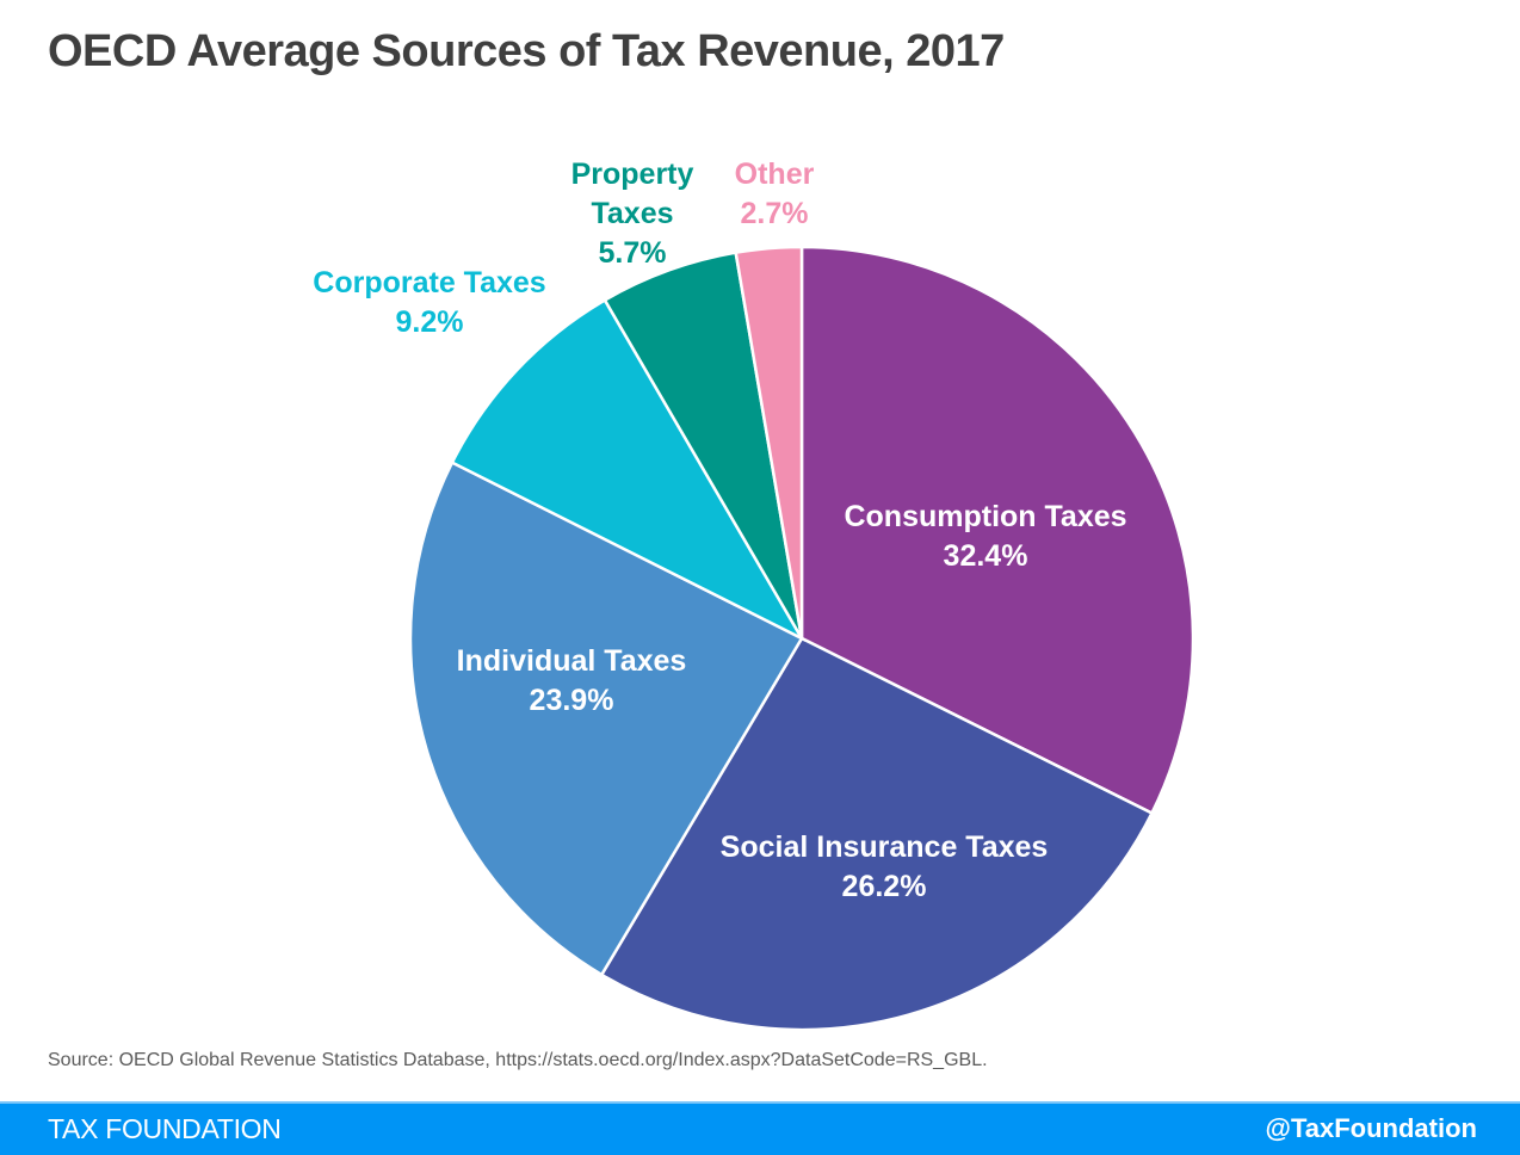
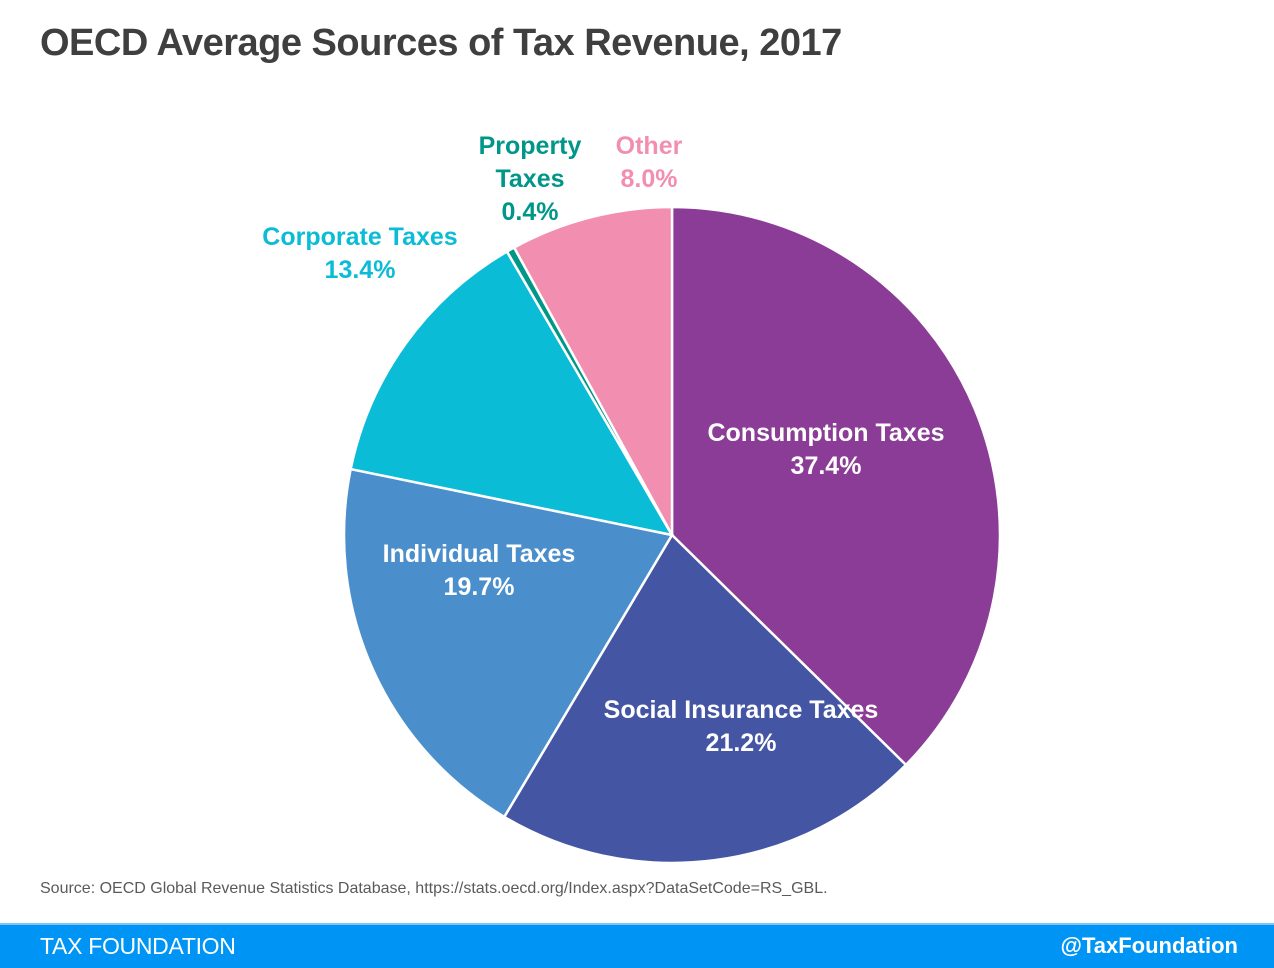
Consumption Taxes: 32.4% -> 37.4%
Social Insurance Taxes: 26.2% -> 21.2%
Individual Taxes: 23.9% -> 19.7%
Corporate Taxes: 9.2% -> 13.4%
Property Taxes: 5.7% -> 0.4%
Other: 2.7% -> 8.0%
